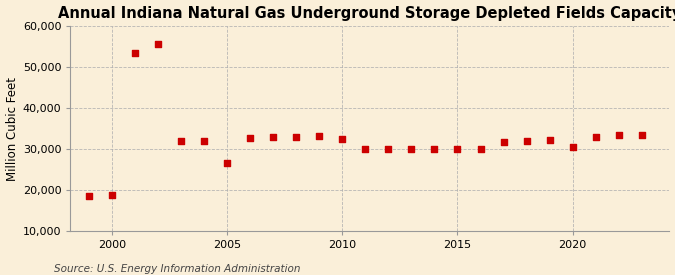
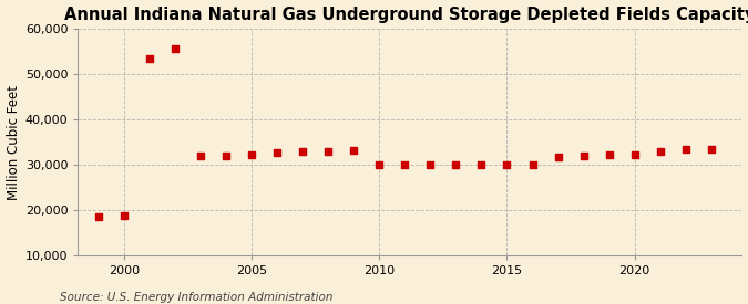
2005: 26,500 -> 32,200
2010: 32,500 -> 30,000
2020: 30,500 -> 32,200
